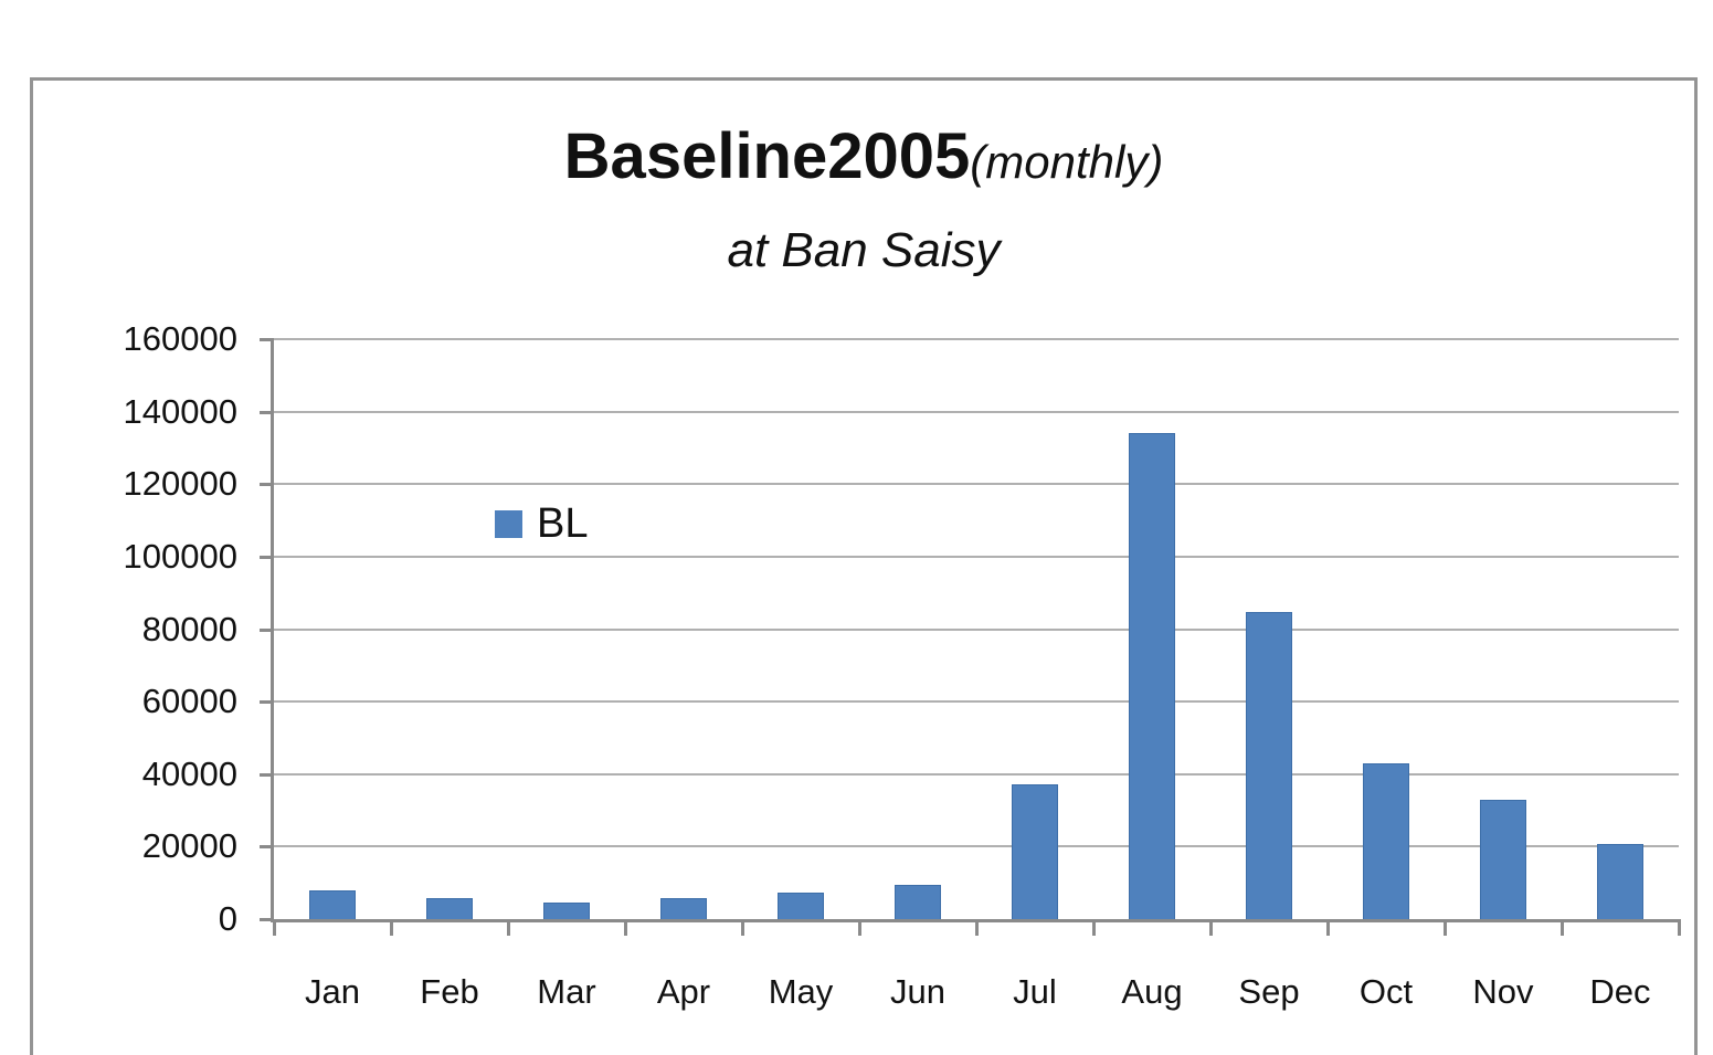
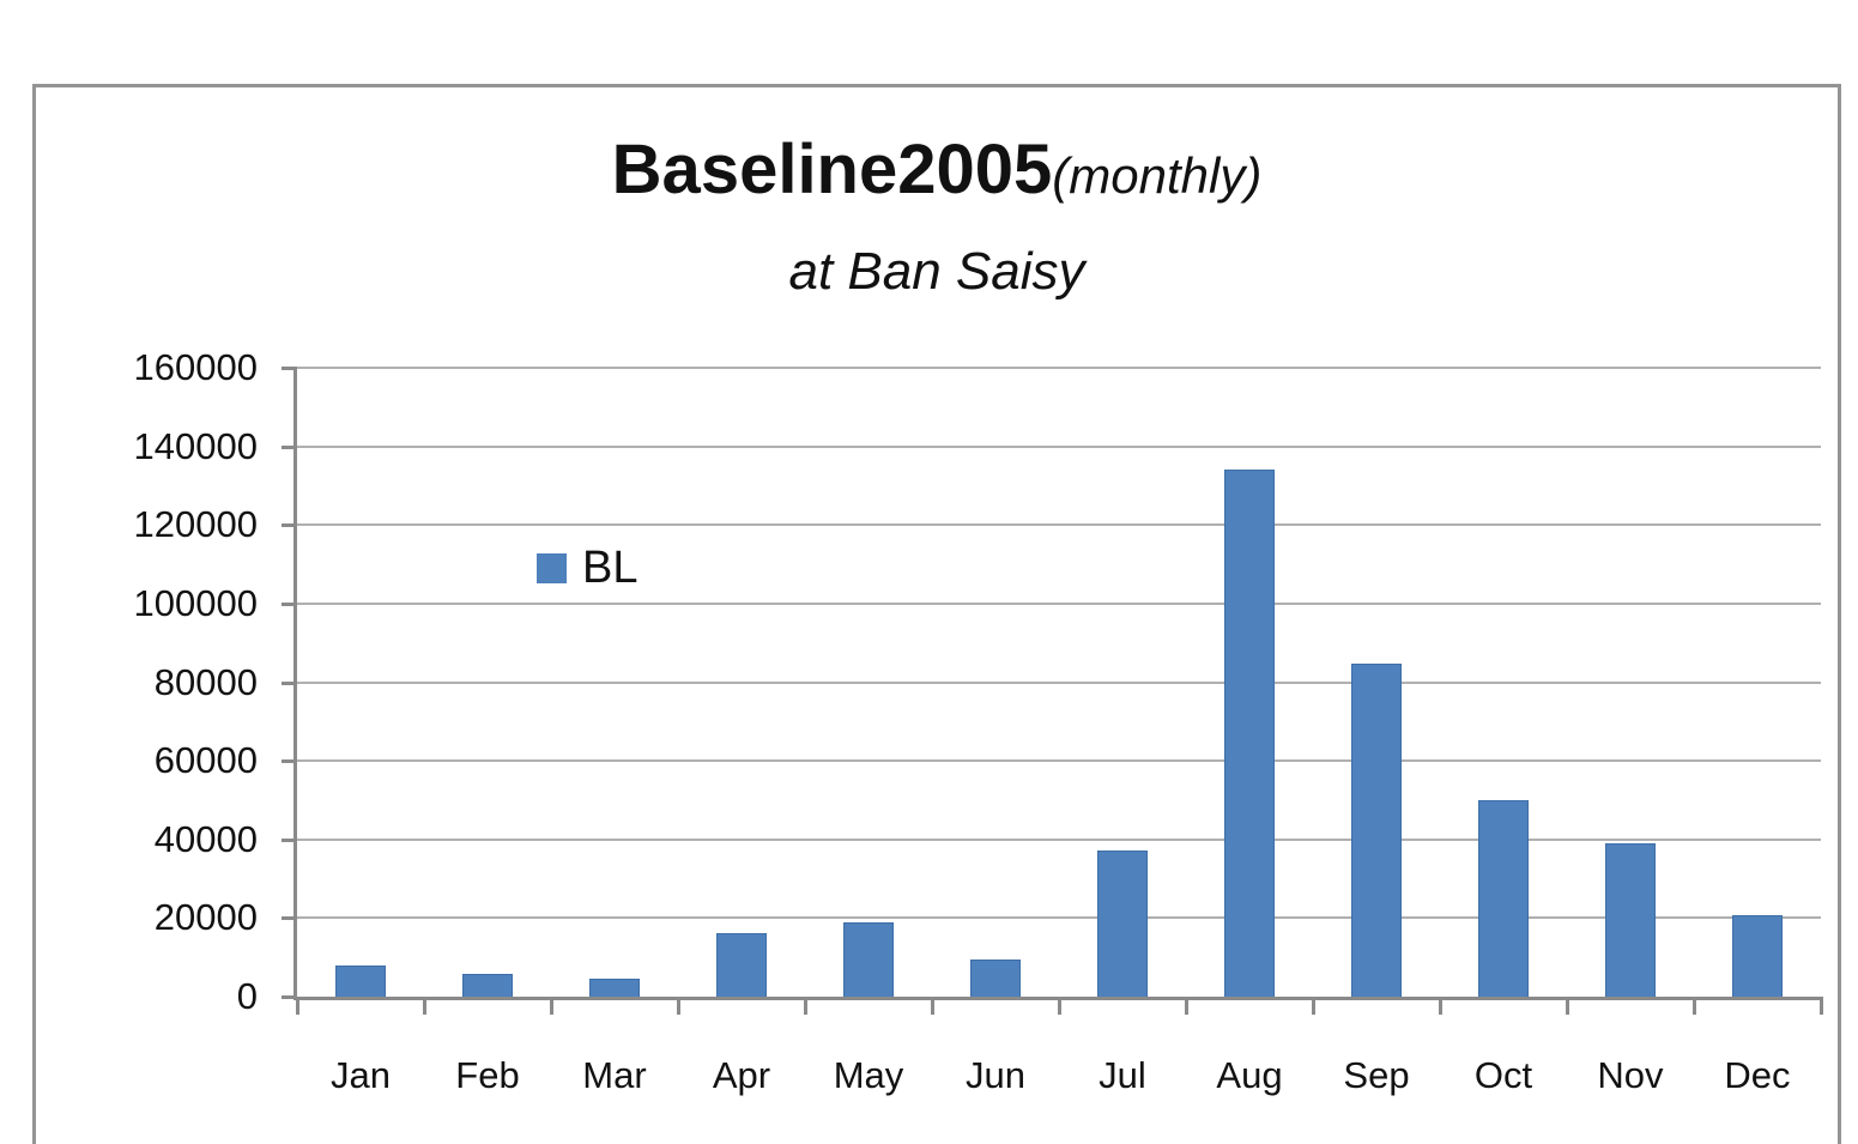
Apr: 6000 -> 16000
May: 7000 -> 19000
Oct: 43000 -> 50000
Nov: 33000 -> 39000
